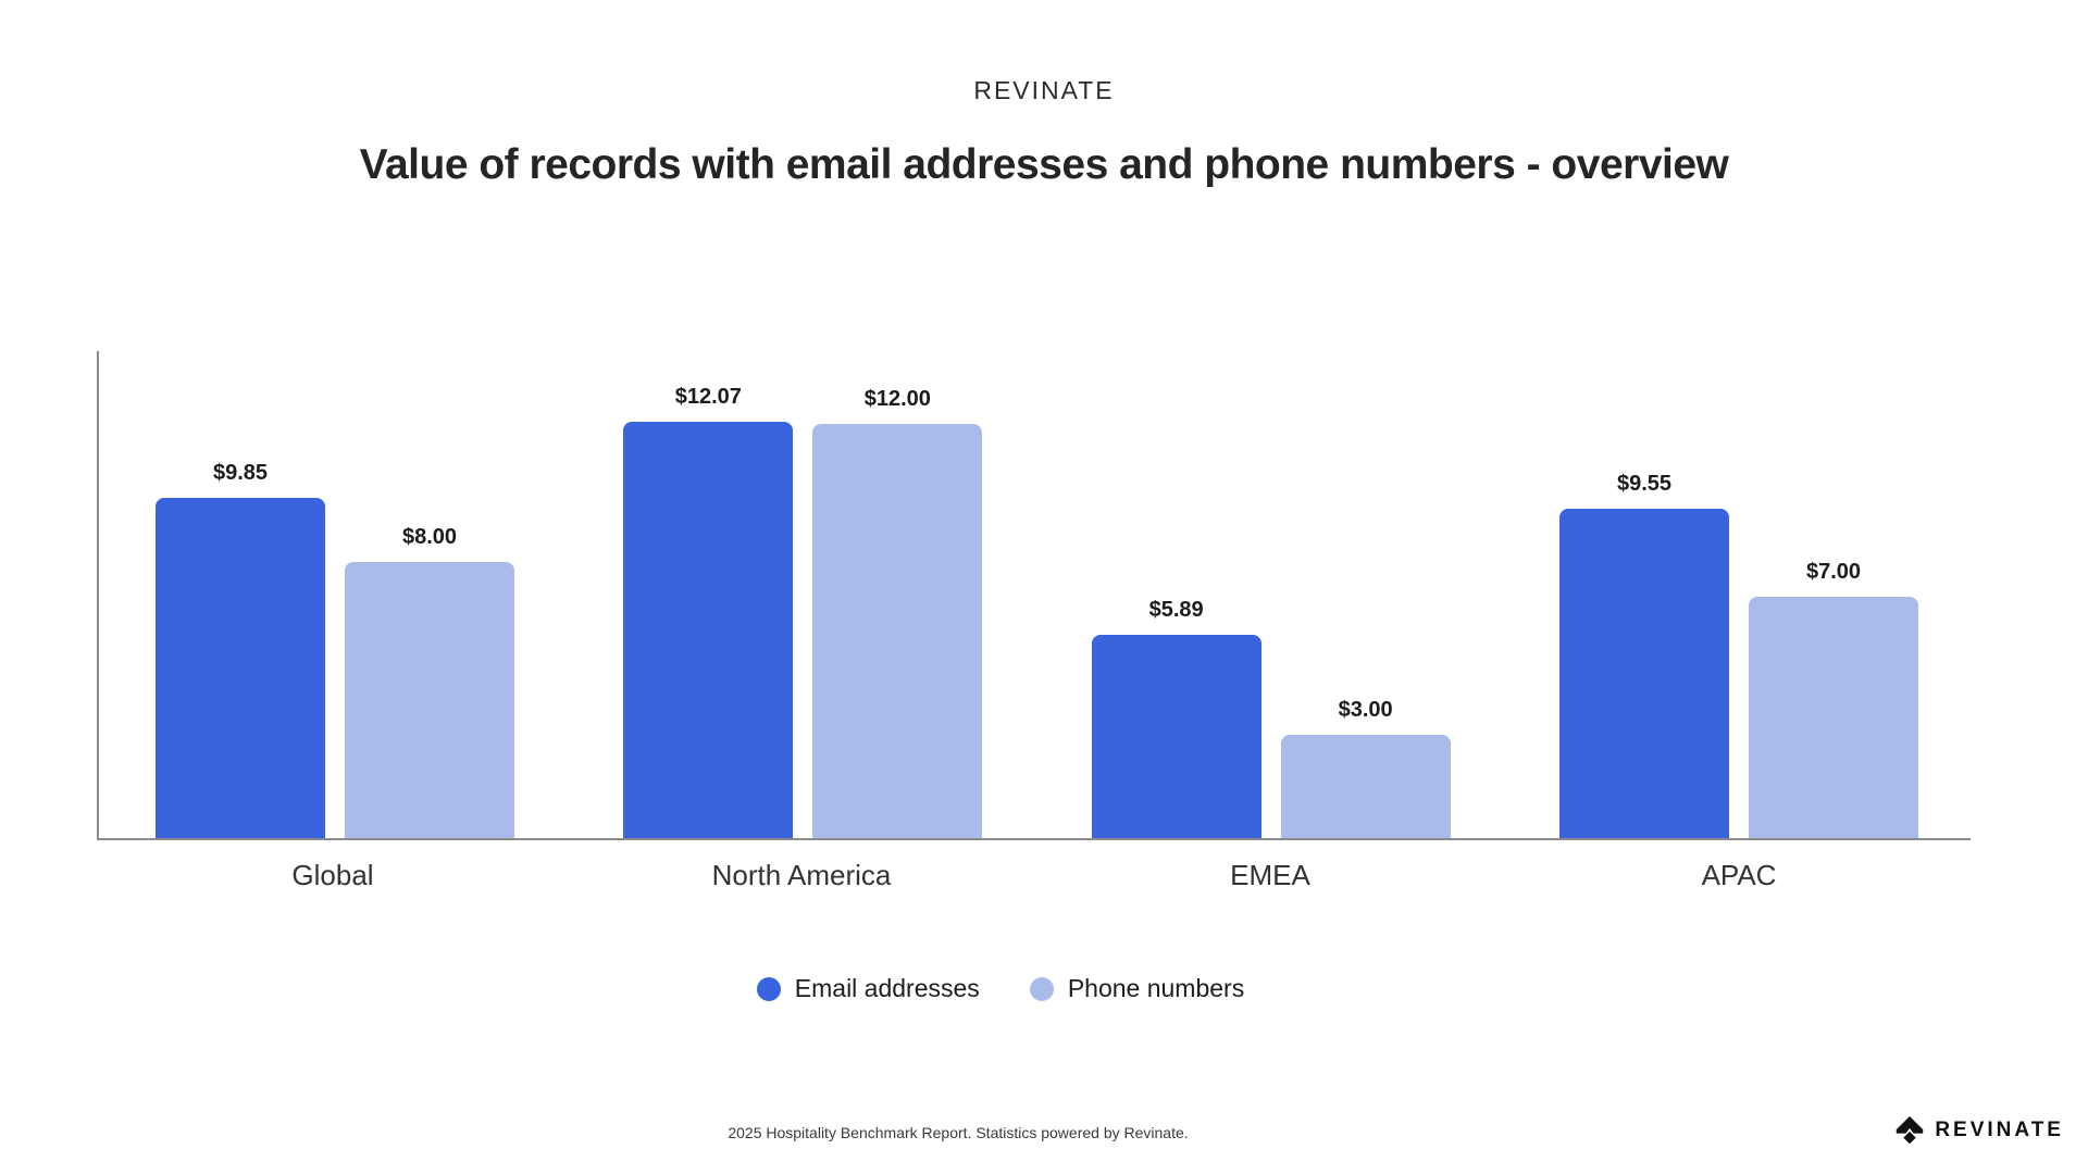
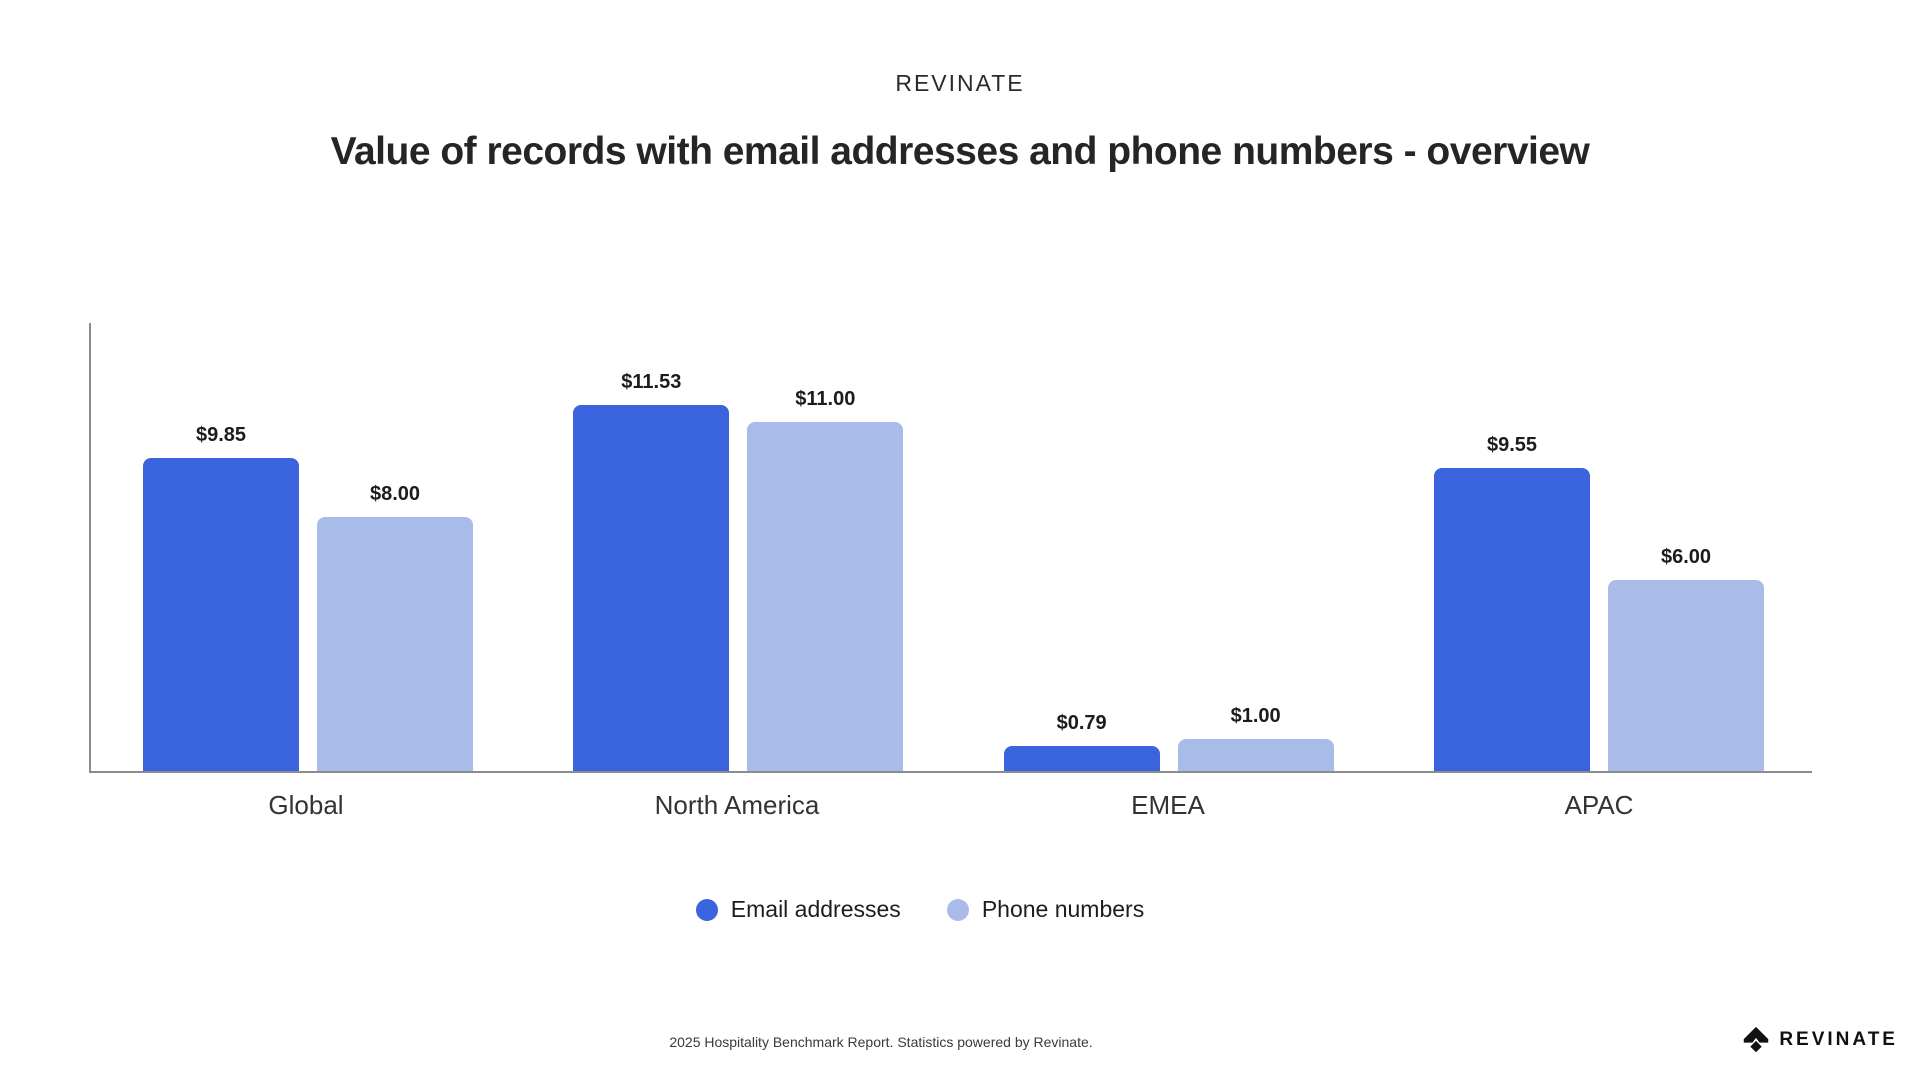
Email addresses/North America: $12.07 -> $11.53
Phone numbers/North America: $12.00 -> $11.00
Email addresses/EMEA: $5.89 -> $0.79
Phone numbers/EMEA: $3.00 -> $1.00
Phone numbers/APAC: $7.00 -> $6.00
